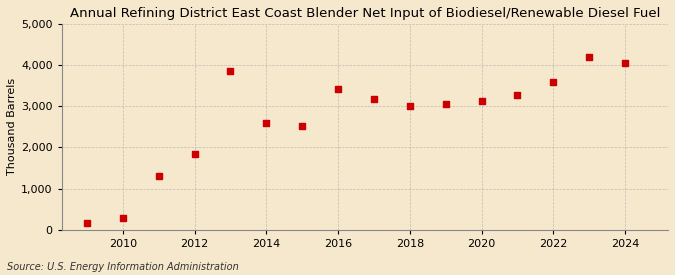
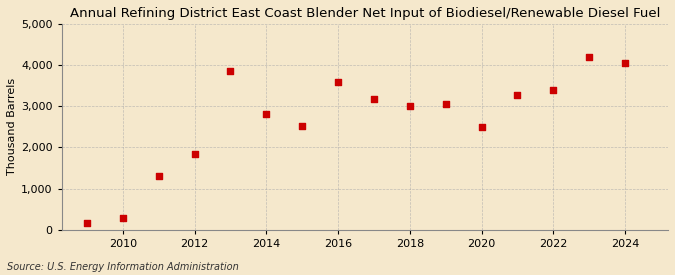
2014: 2,600 -> 2,800
2016: 3,430 -> 3,600
2020: 3,120 -> 2,500
2022: 3,580 -> 3,400
